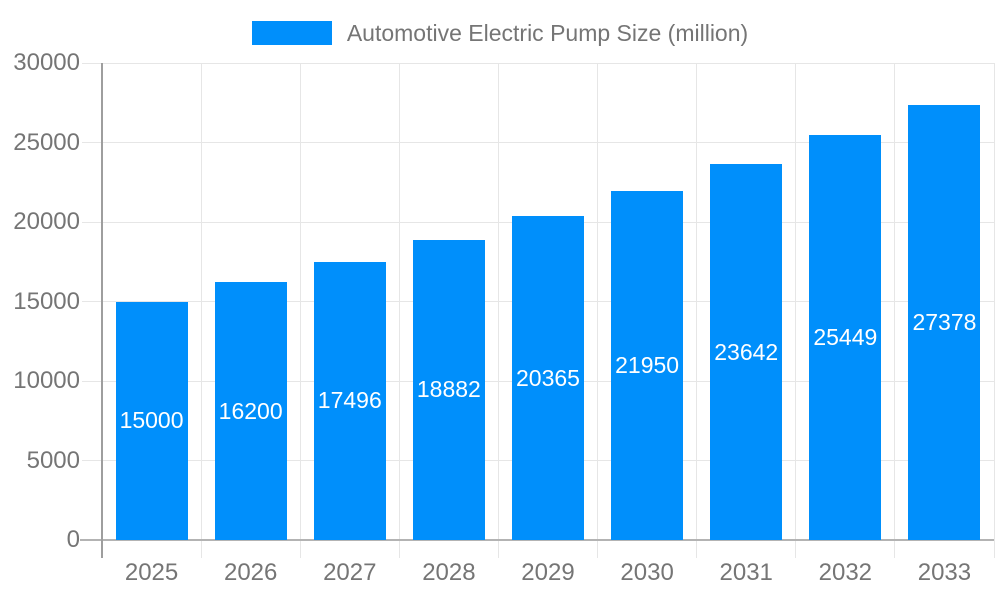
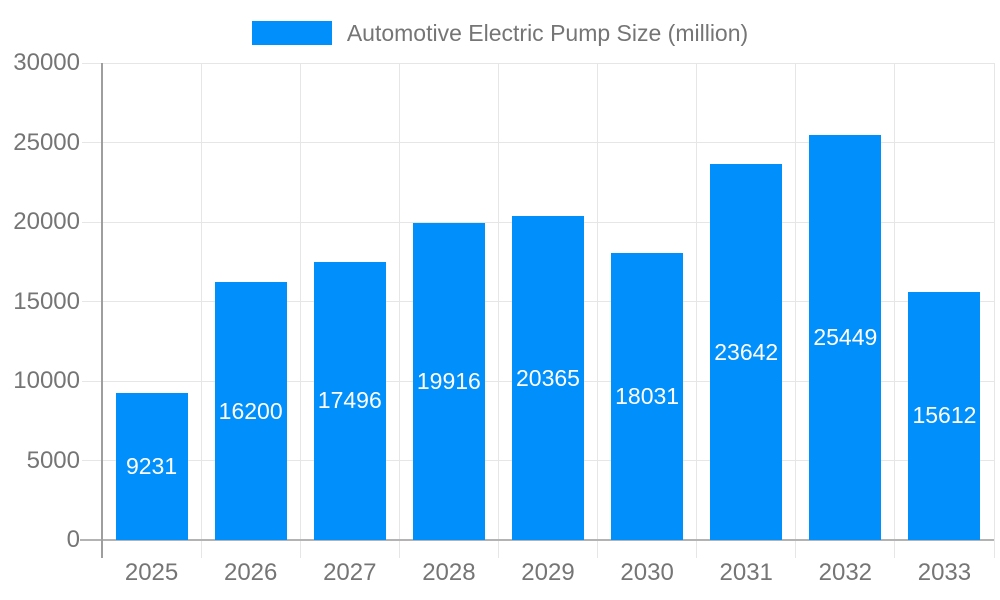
2025: 15000 -> 9231
2028: 18882 -> 19916
2030: 21950 -> 18031
2033: 27378 -> 15612
